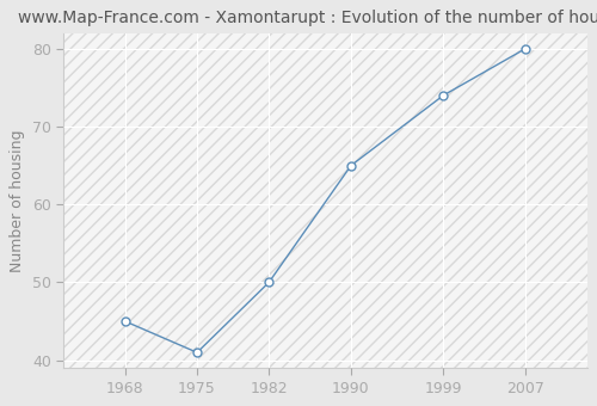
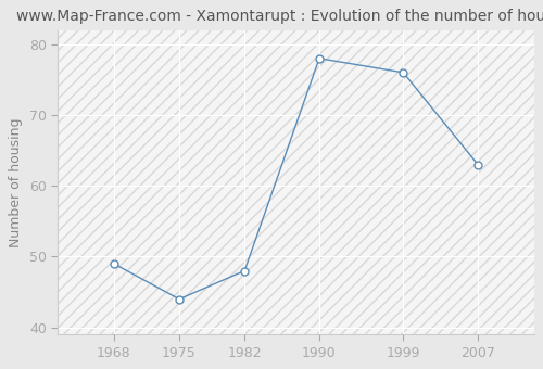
1968: 45 -> 49
1975: 41 -> 44
1982: 50 -> 48
1990: 65 -> 78
1999: 74 -> 76
2007: 80 -> 63
